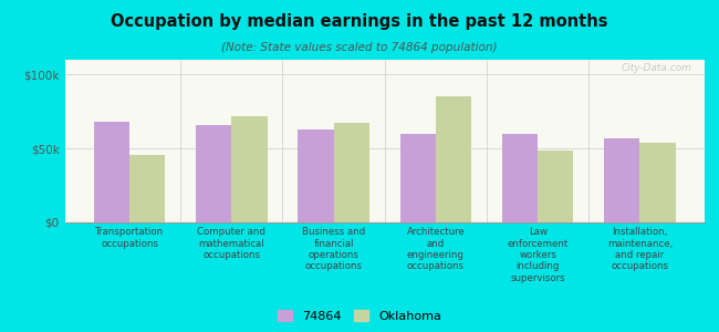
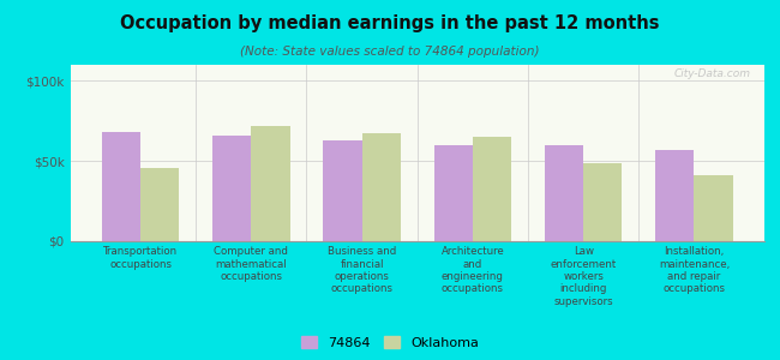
Oklahoma/Architecture and engineering occupations: $85k -> $65k
Oklahoma/Installation, maintenance, and repair occupations: $54k -> $41k
